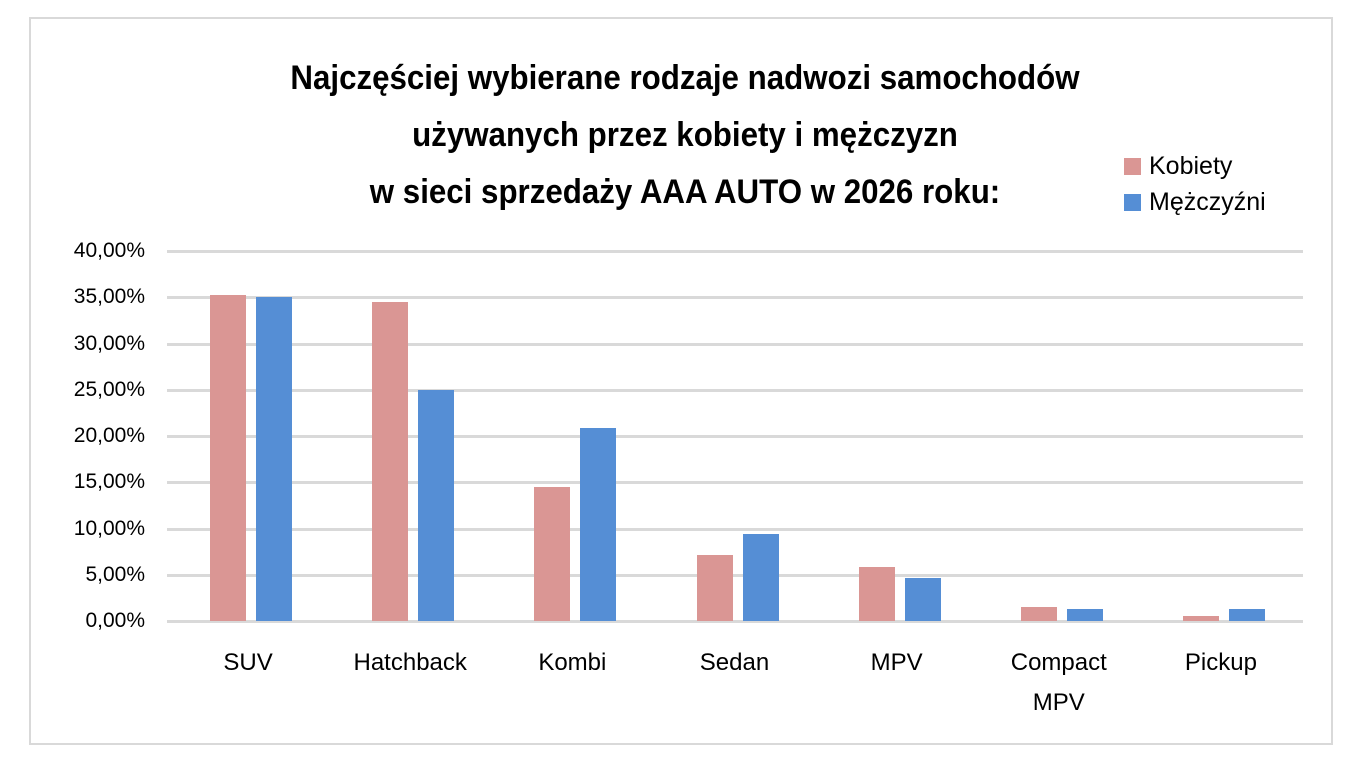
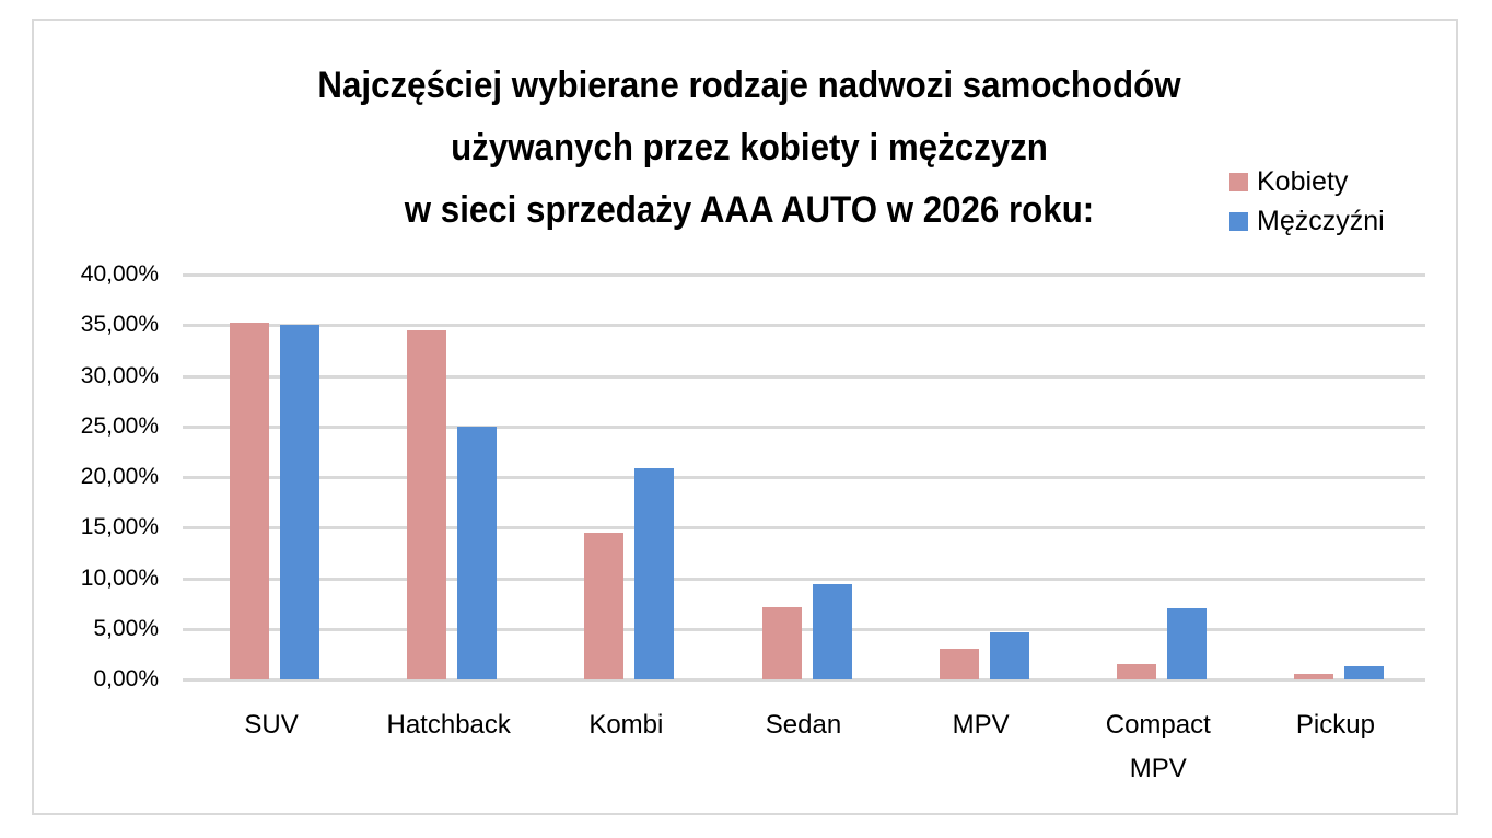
Kobiety/MPV: 6% -> 3%
Mężczyźni/Compact MPV: 1% -> 7%
